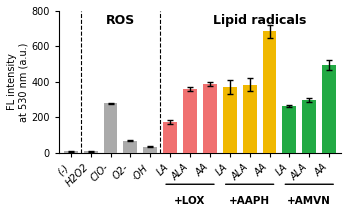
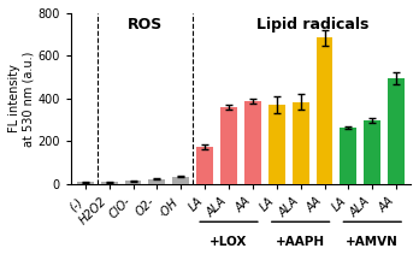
ClO-: 280 -> 20
O2-: 70 -> 20
